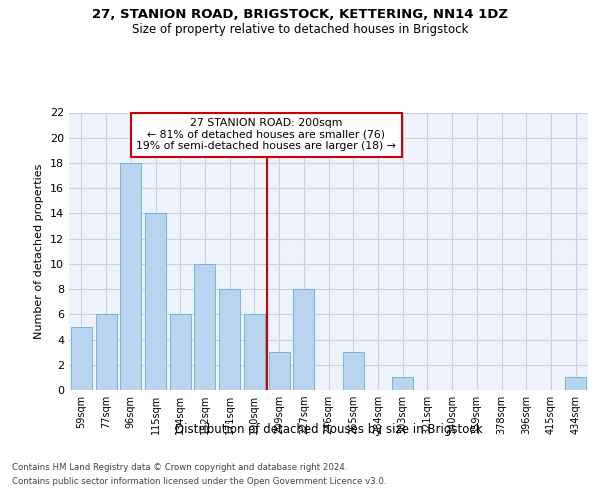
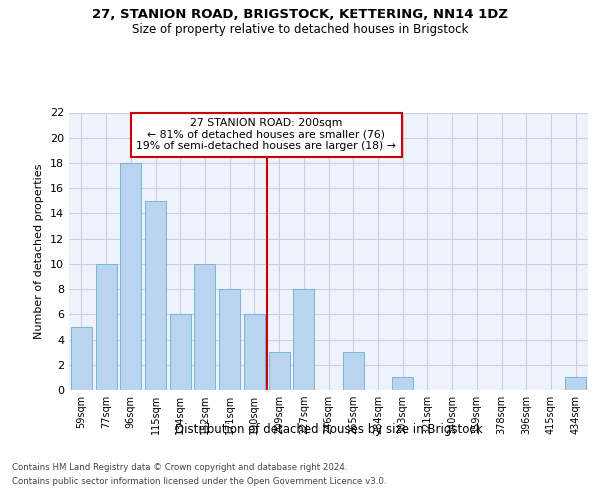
77sqm: 6 -> 10
115sqm: 14 -> 15
